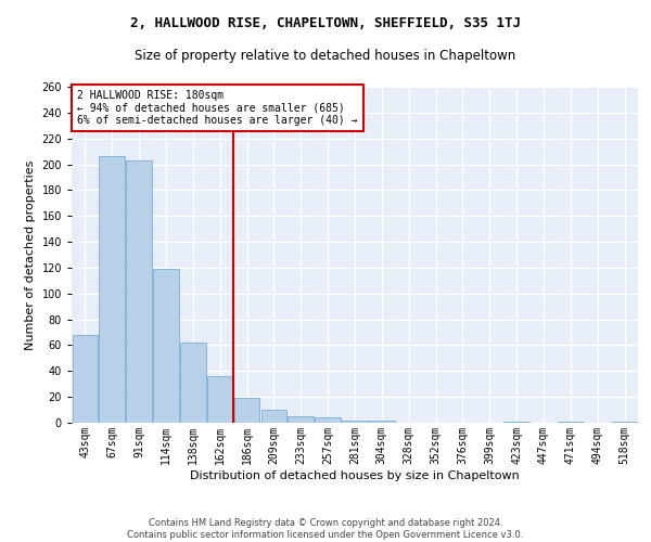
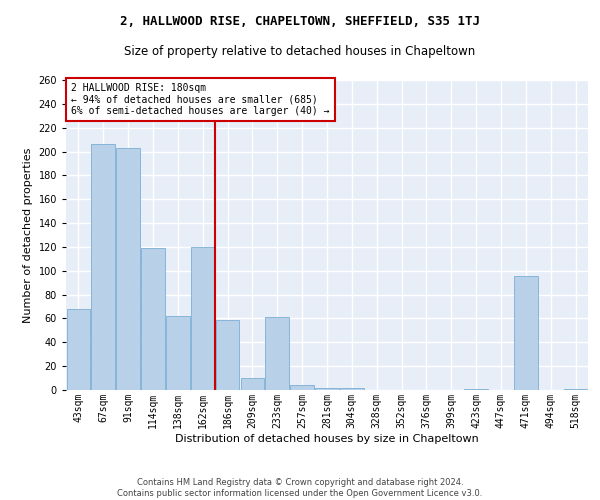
162sqm: 36 -> 120
186sqm: 19 -> 59
233sqm: 5 -> 61
471sqm: 1 -> 96
